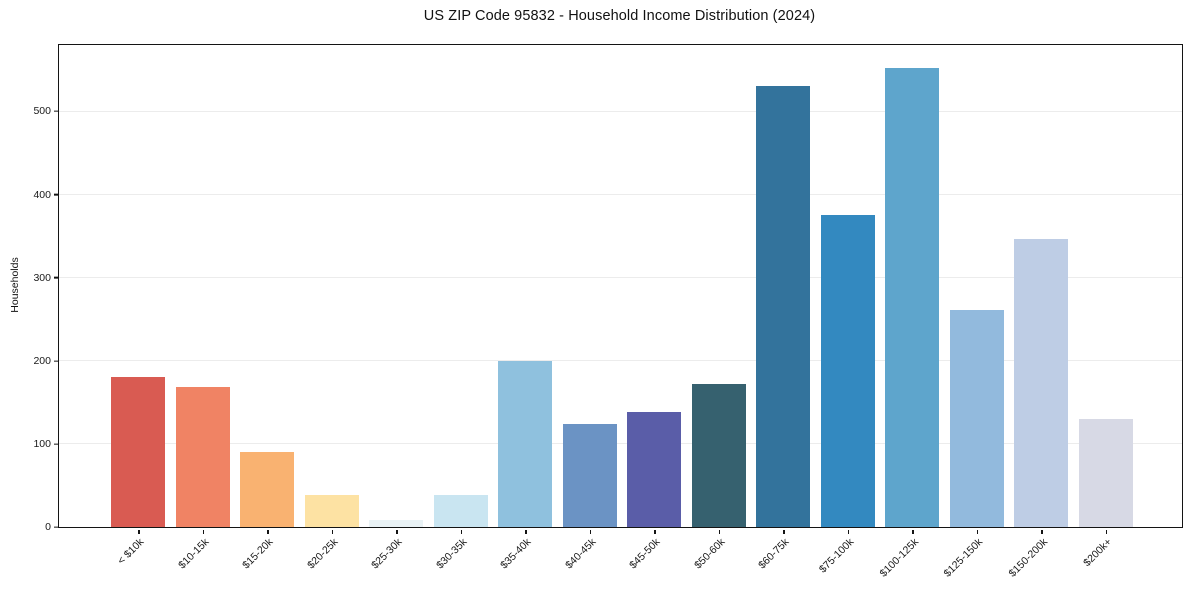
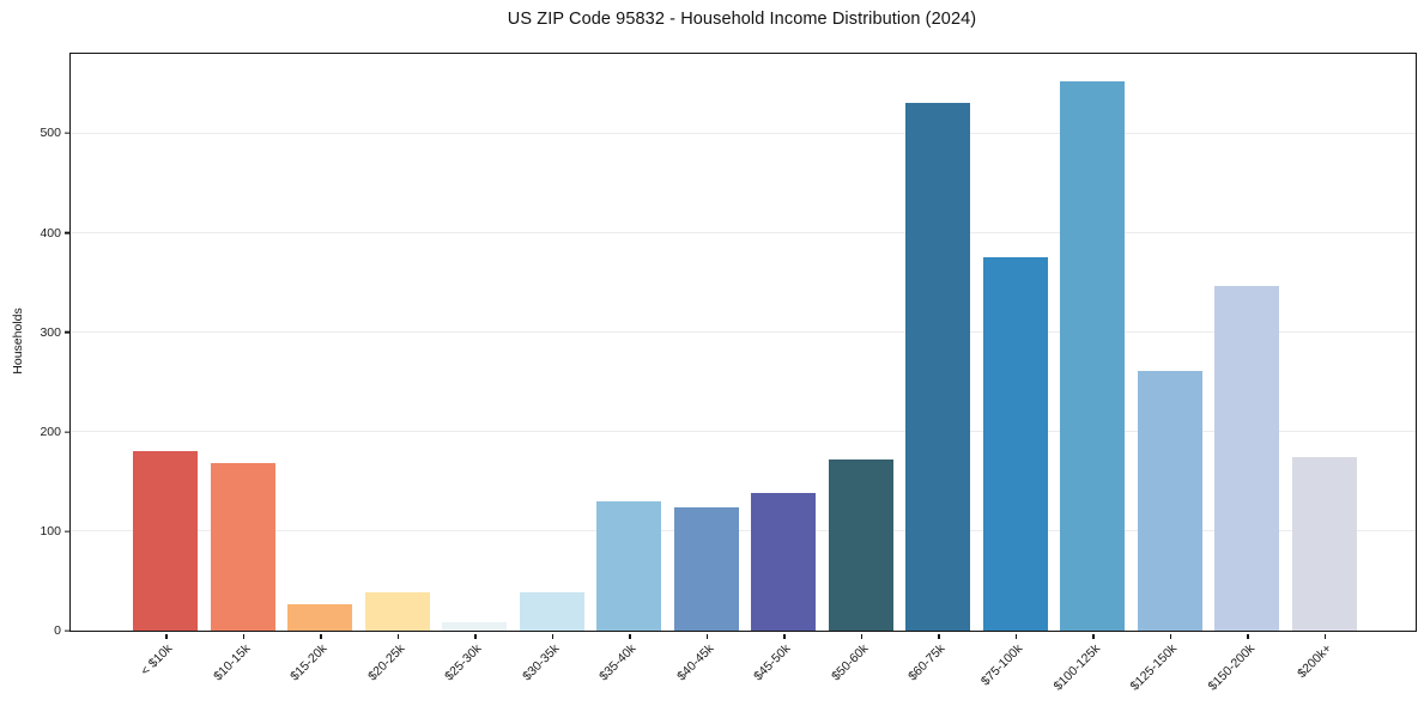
$15-20k: 90 -> 30
$35-40k: 200 -> 130
$200k+: 130 -> 180
